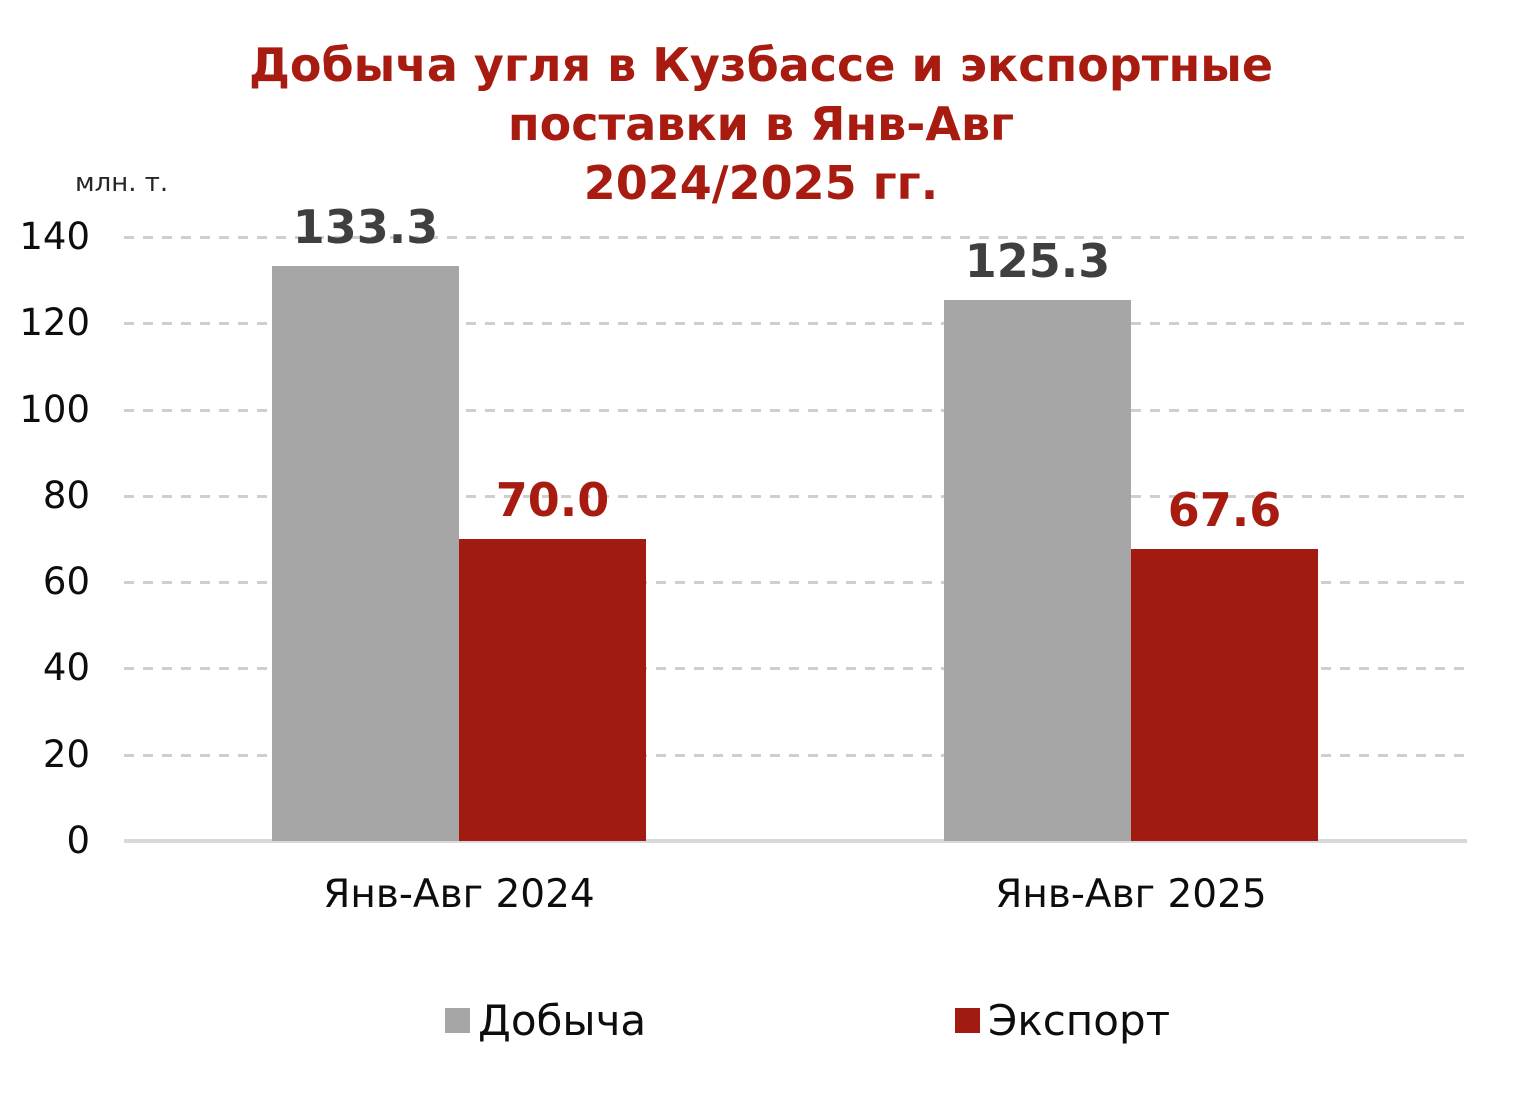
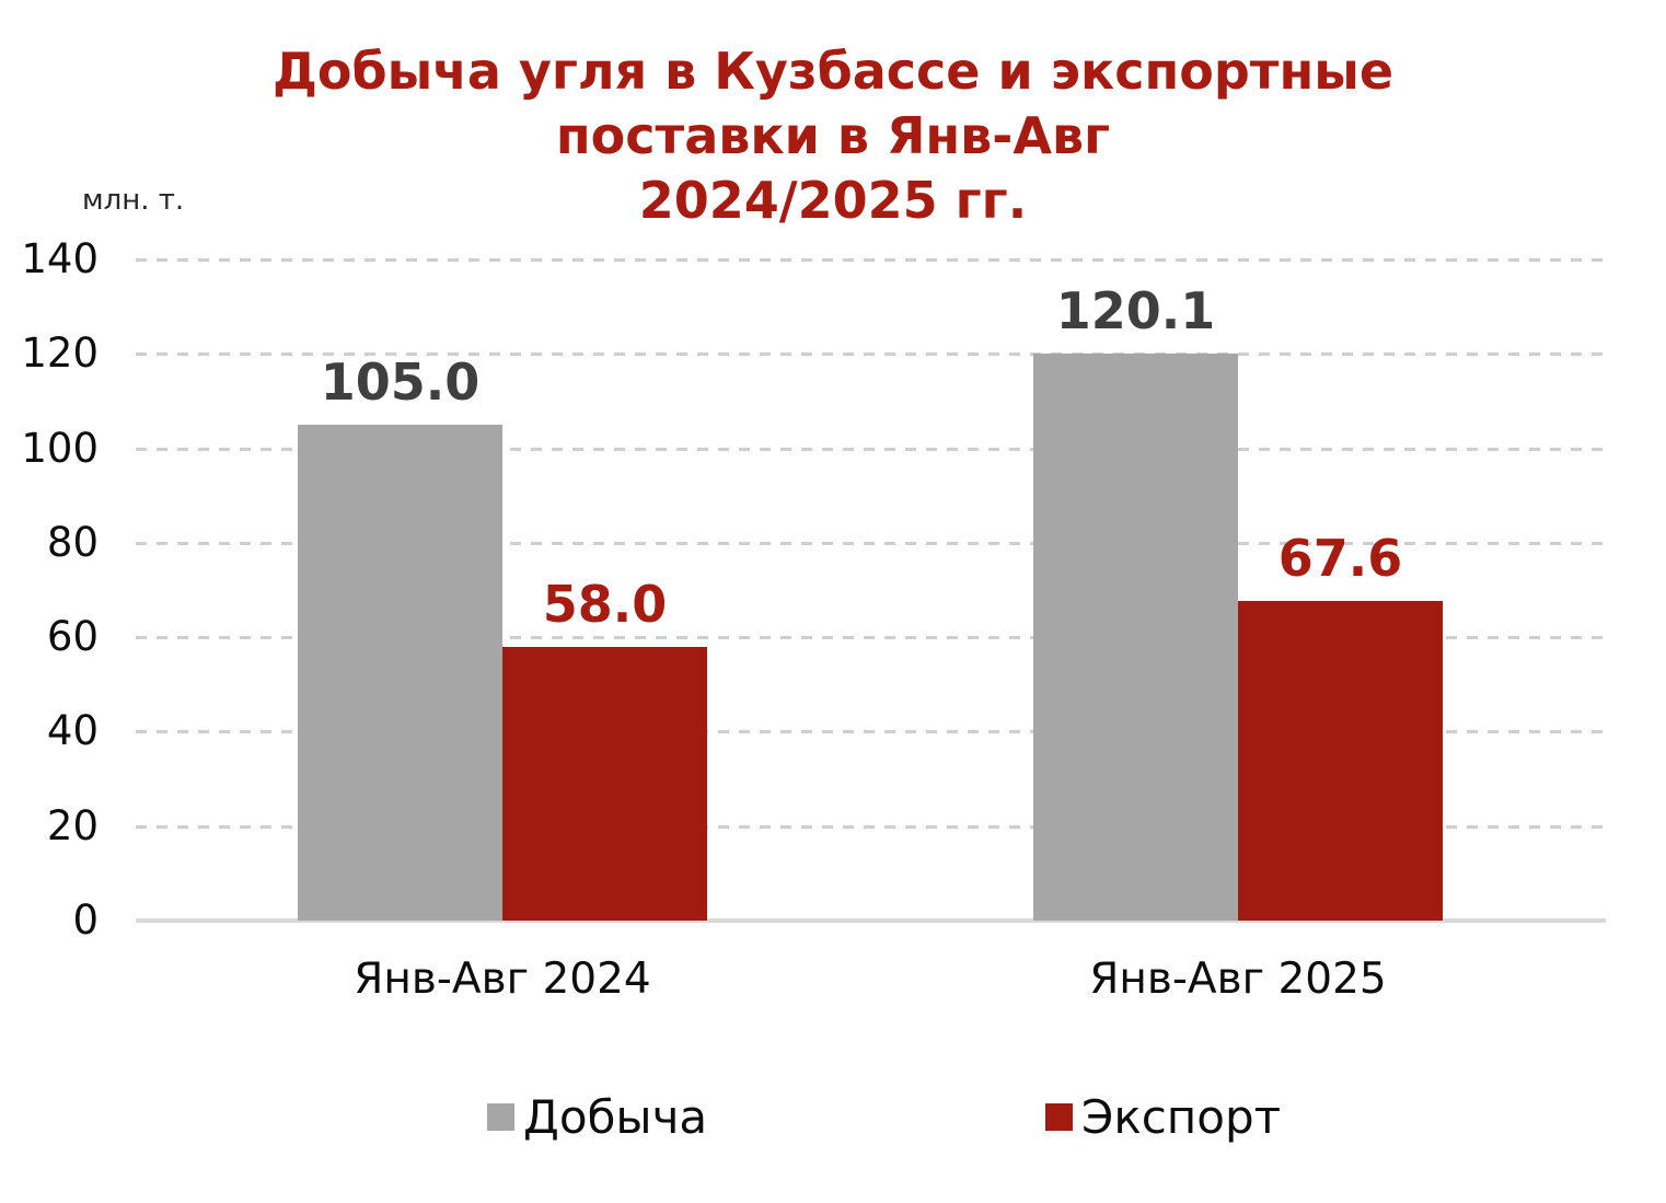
Добыча/Янв-Авг 2024: 133.3 -> 105.0
Экспорт/Янв-Авг 2024: 70.0 -> 58.0
Добыча/Янв-Авг 2025: 125.3 -> 120.1
